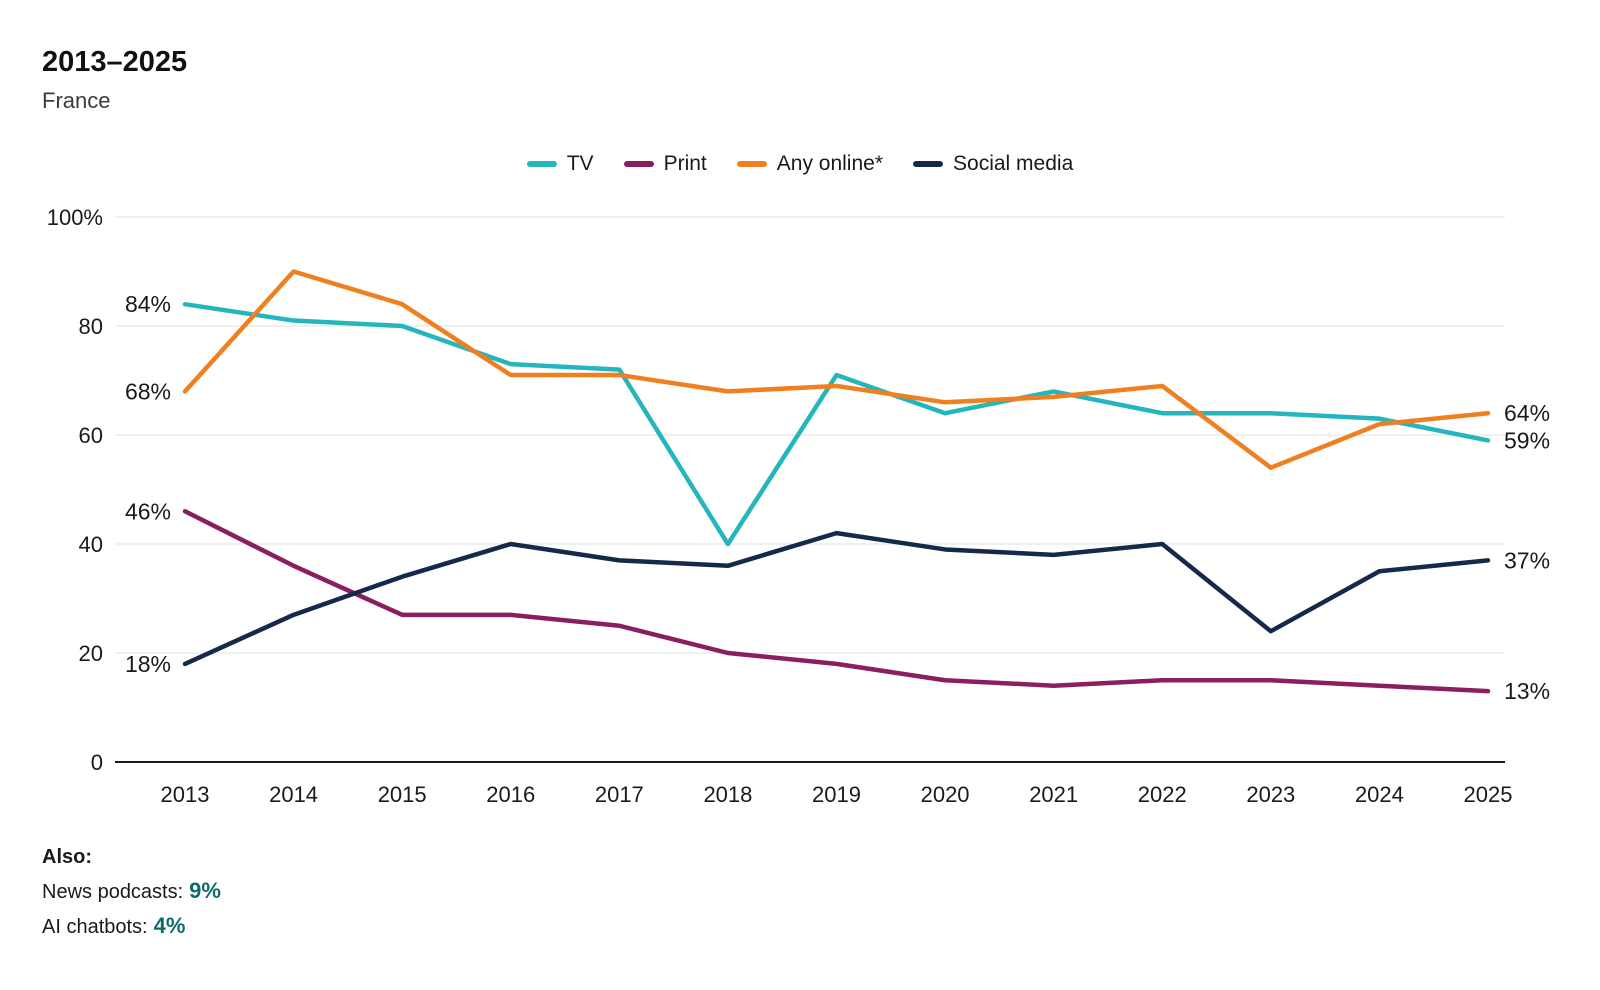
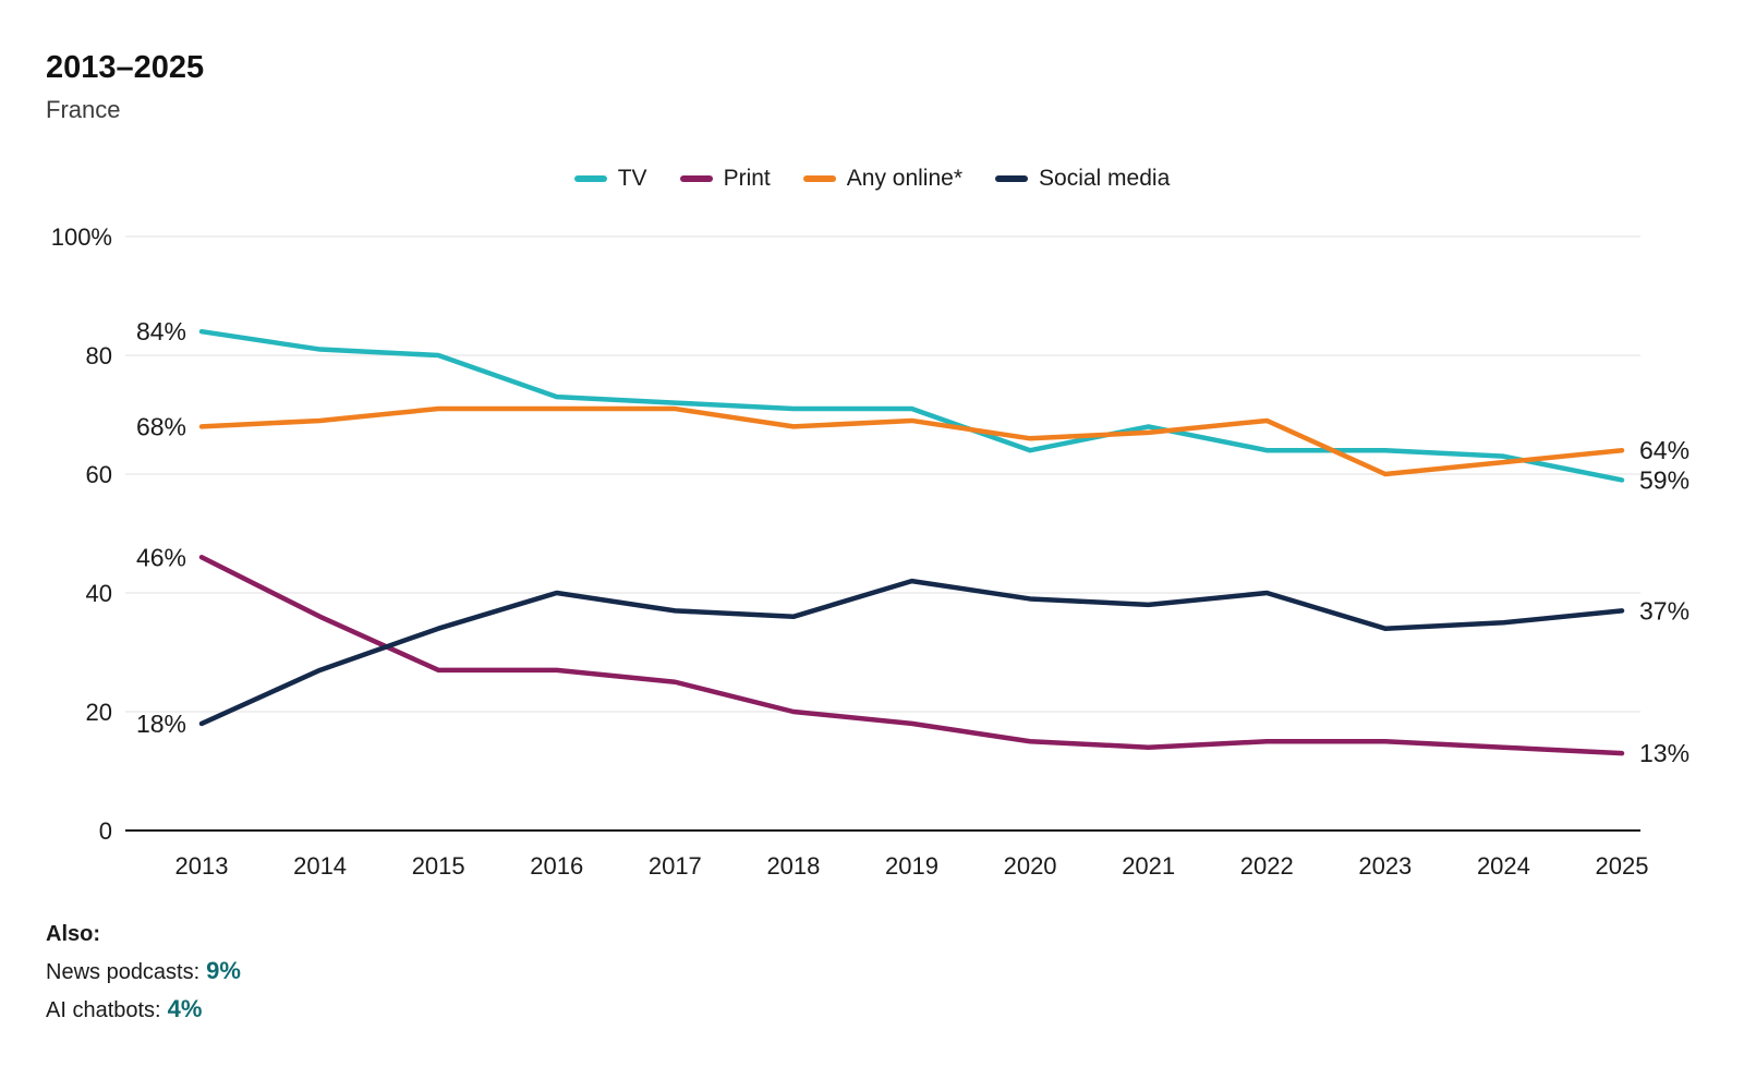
Any online*/2014: 90% -> 69%
Any online*/2015: 84% -> 71%
TV/2018: 40% -> 71%
Any online*/2023: 54% -> 60%
Social media/2023: 24% -> 34%
